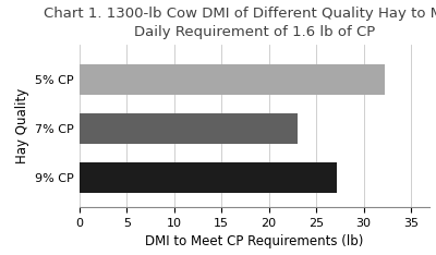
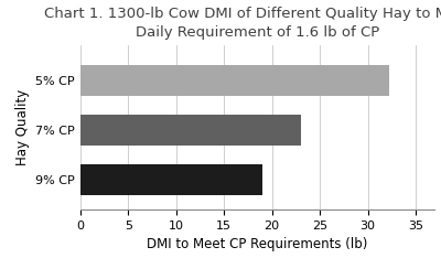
9% CP: 27.2 -> 19.0
